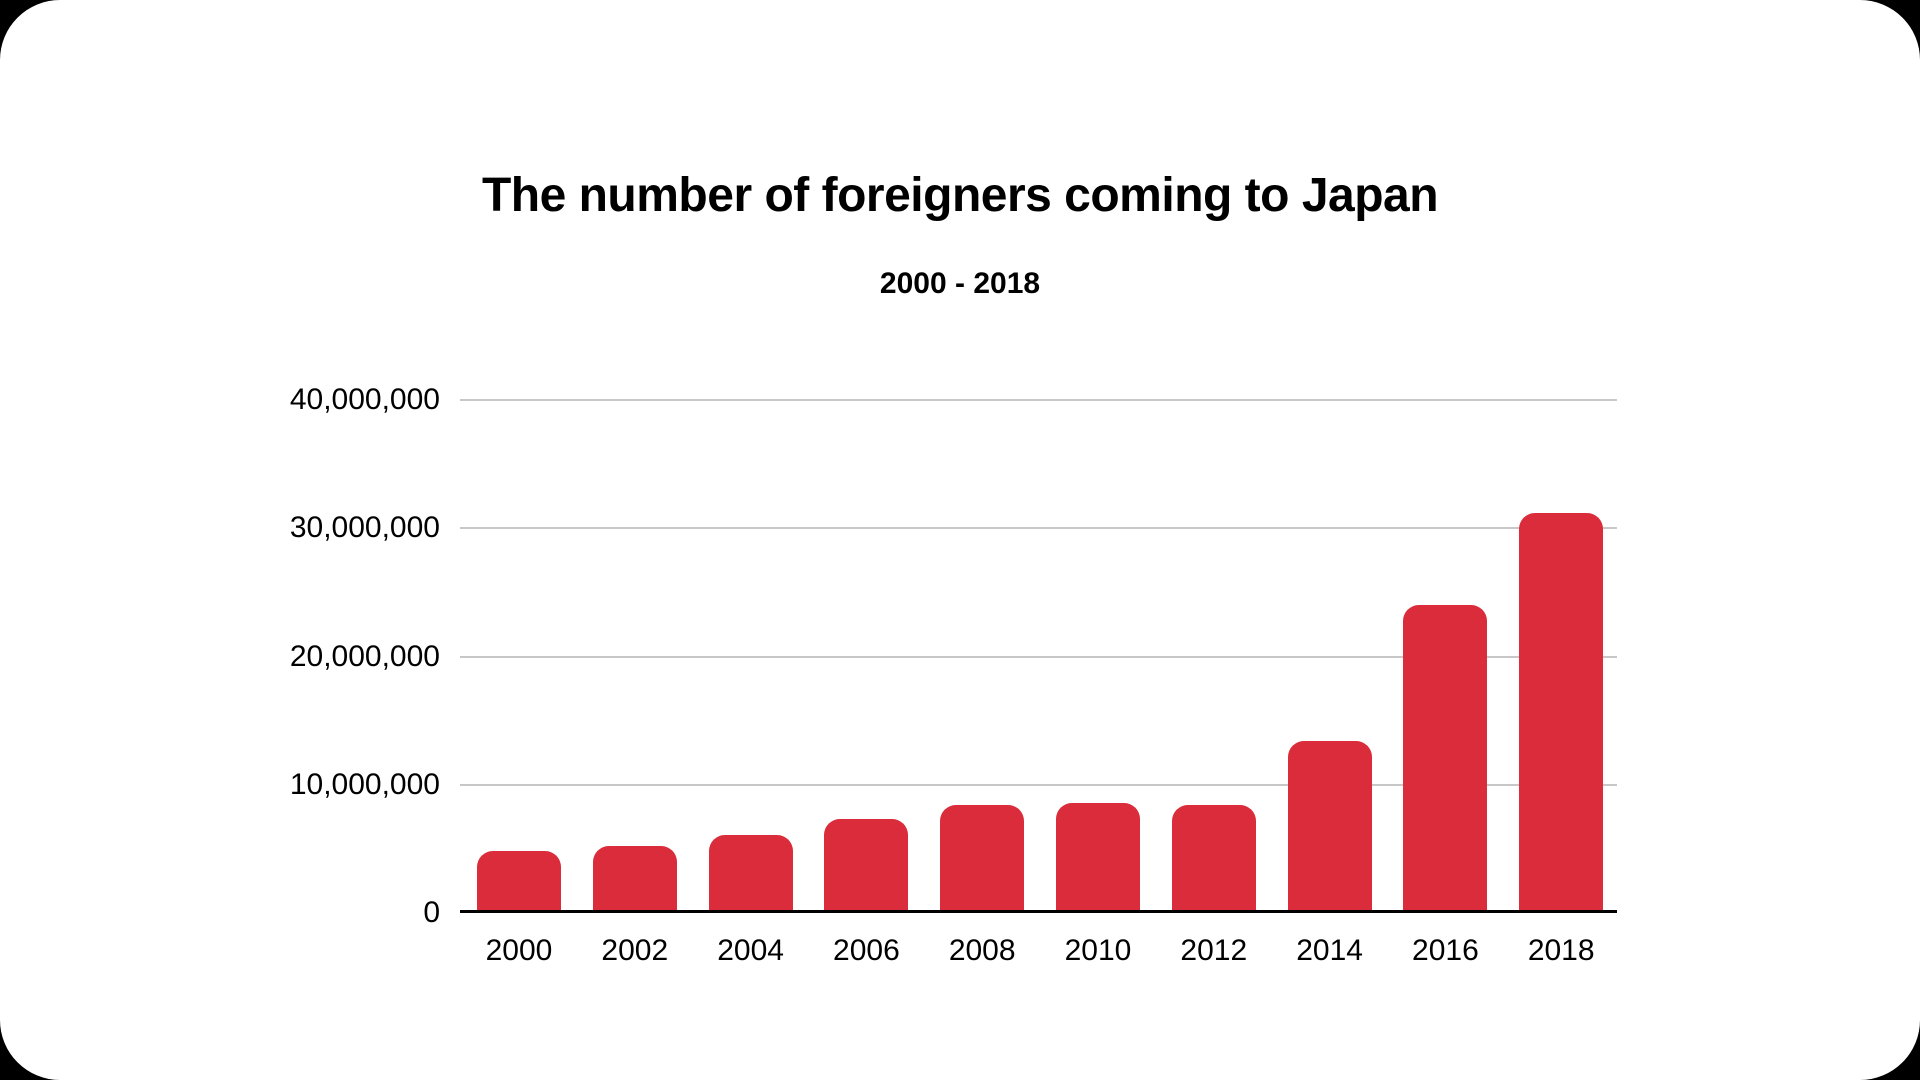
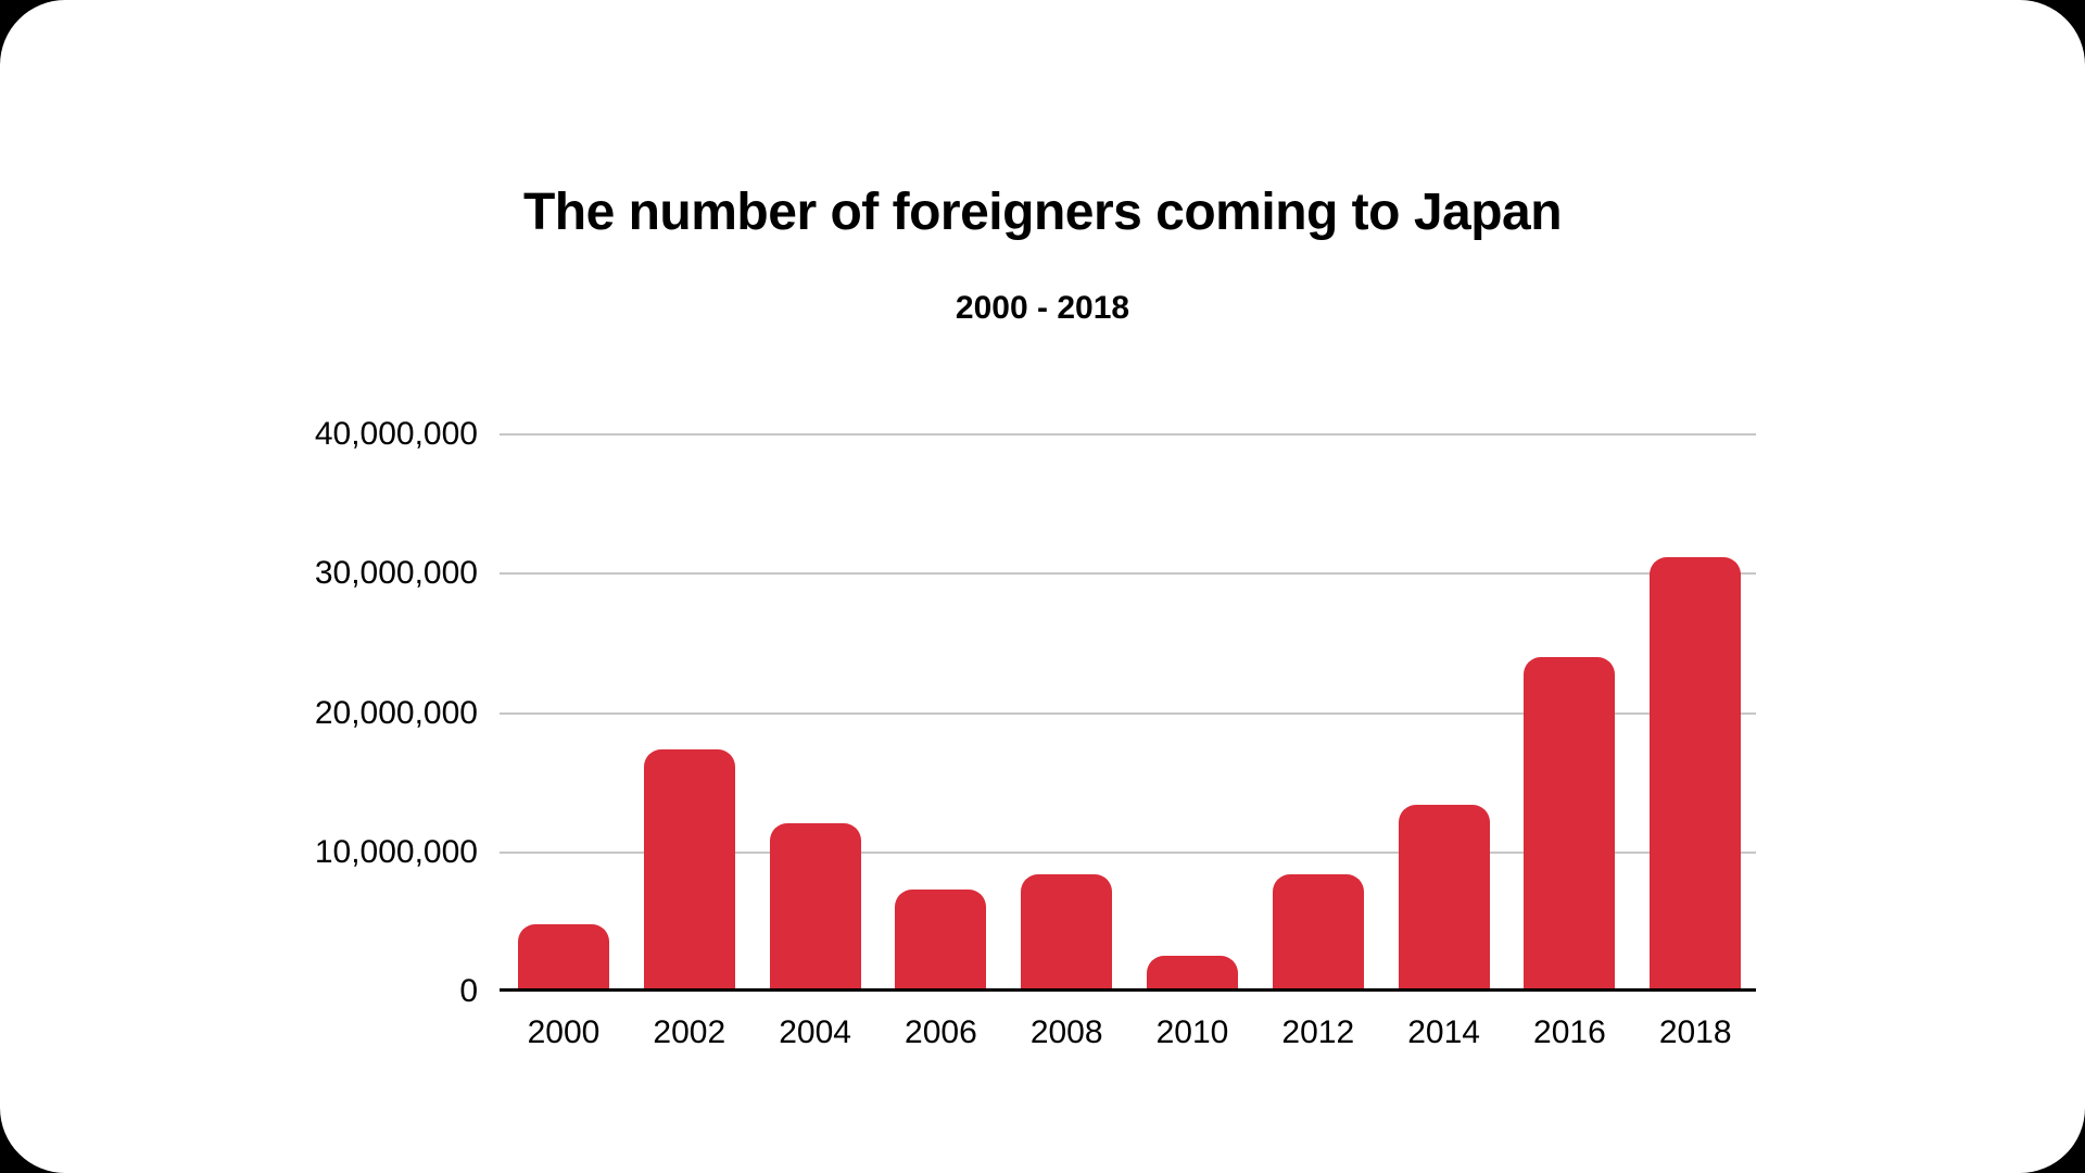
2002: 5200000 -> 17400000
2004: 6100000 -> 12100000
2010: 8600000 -> 2600000
